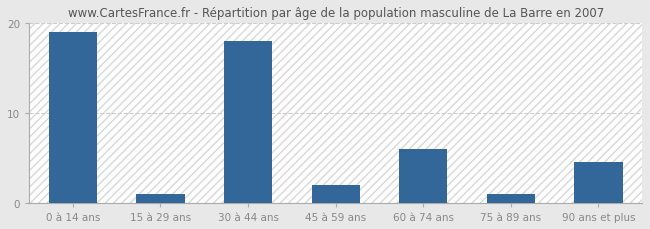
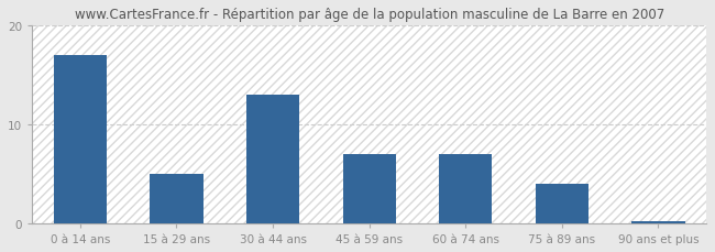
0 à 14 ans: 19.0 -> 17.0
15 à 29 ans: 1.0 -> 5.0
30 à 44 ans: 18.0 -> 13.0
45 à 59 ans: 2.0 -> 7.0
60 à 74 ans: 6.0 -> 7.0
75 à 89 ans: 1.0 -> 4.0
90 ans et plus: 4.6 -> 0.2
